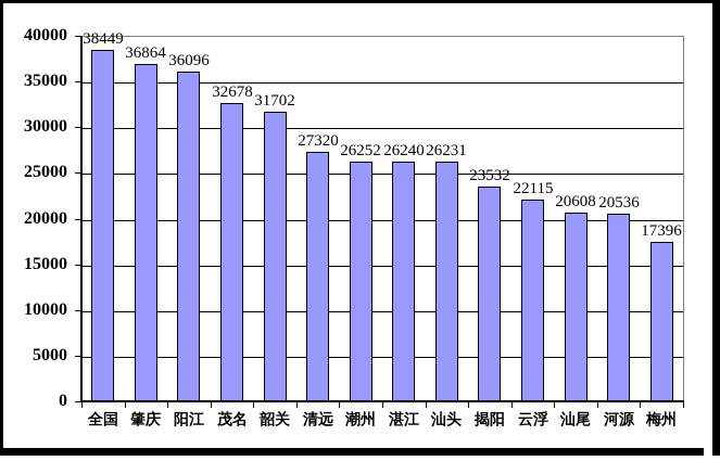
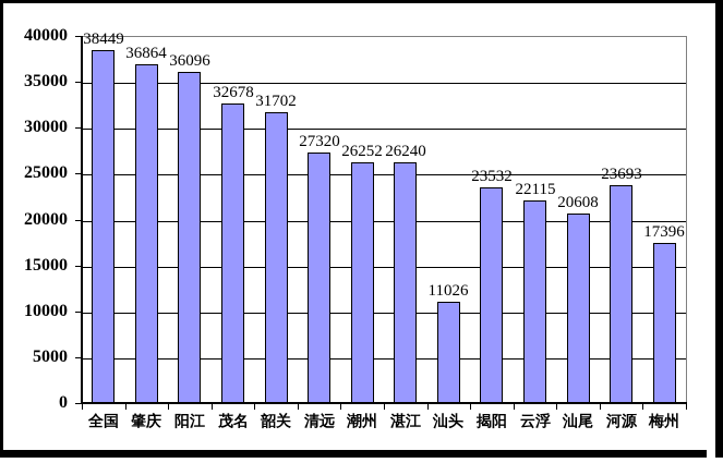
汕头: 26231 -> 11026
河源: 20536 -> 23693
